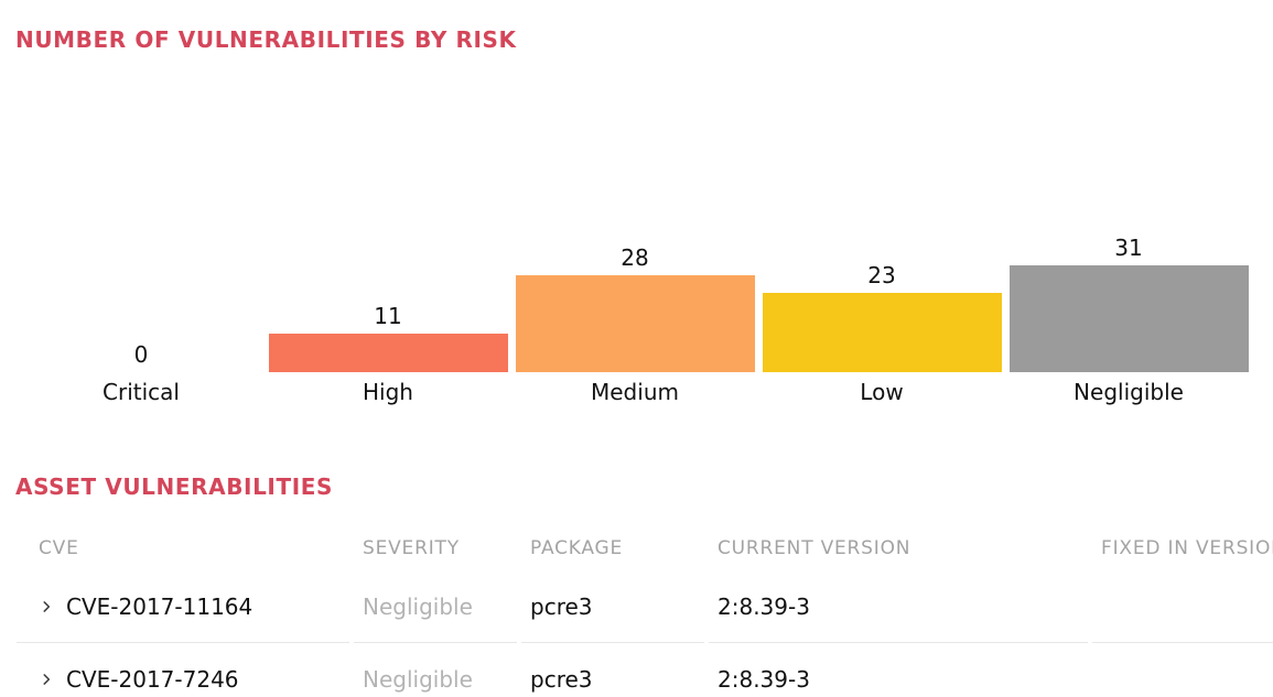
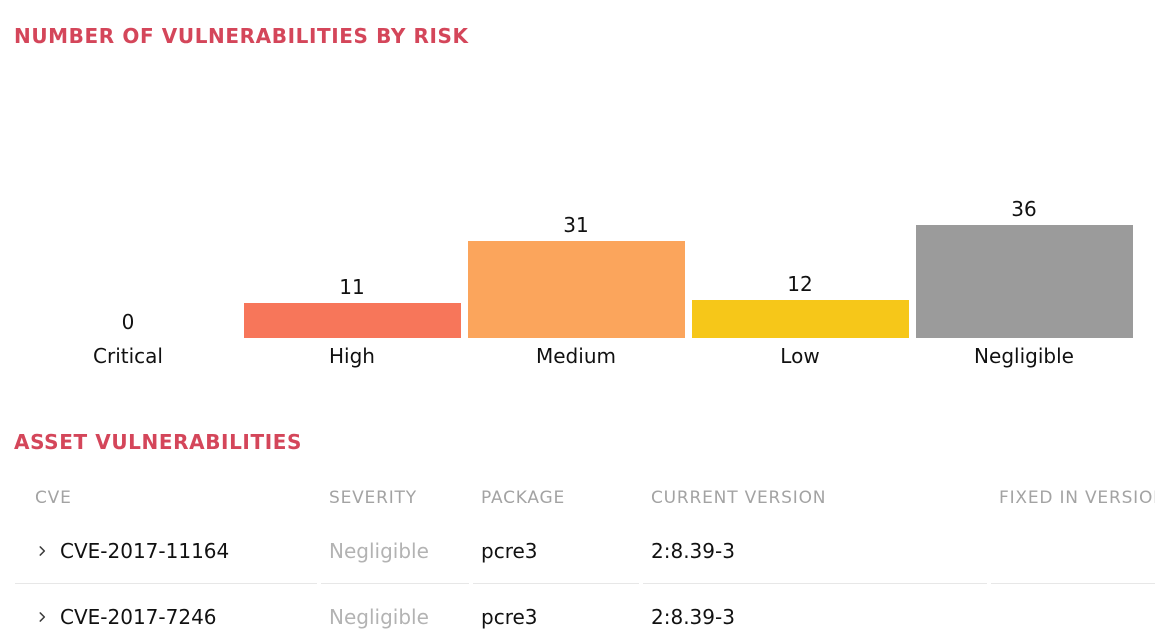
Medium: 28 -> 31
Low: 23 -> 12
Negligible: 31 -> 36
